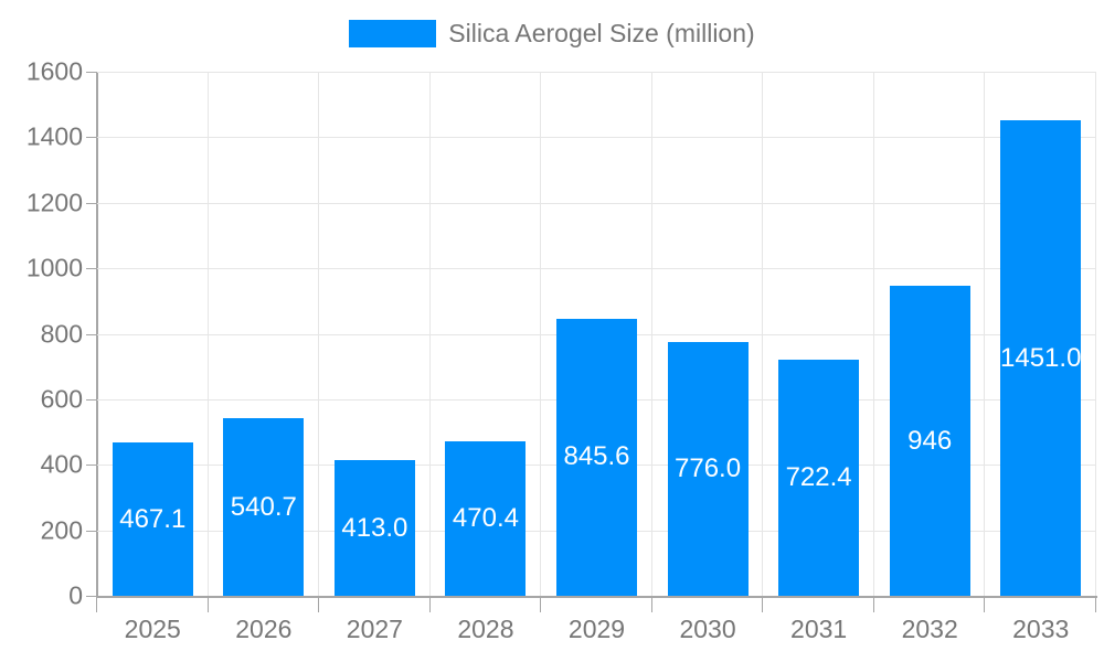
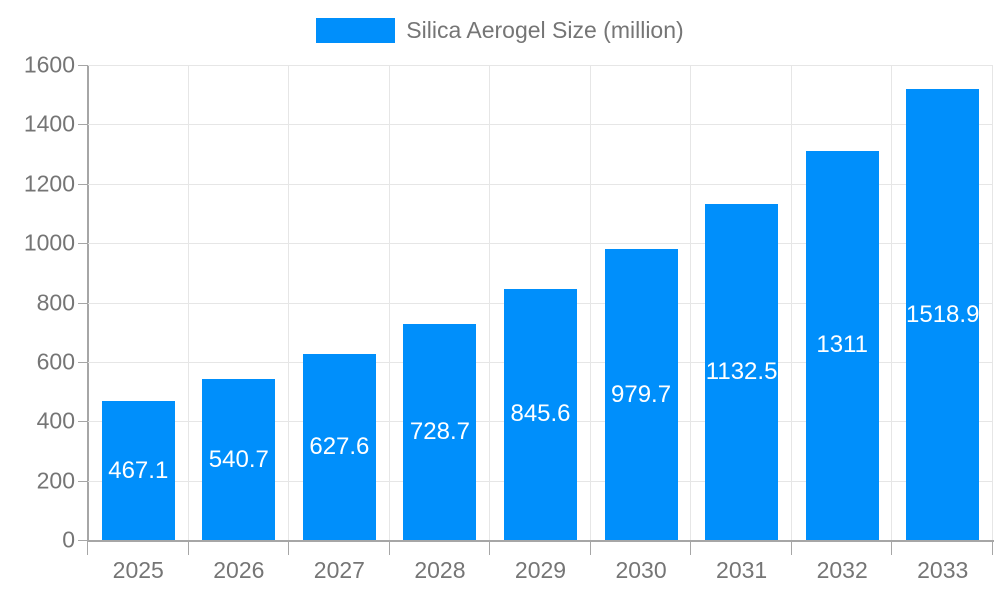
2027: 413.0 -> 627.6
2028: 470.4 -> 728.7
2030: 776.0 -> 979.7
2031: 722.4 -> 1132.5
2032: 946 -> 1311
2033: 1451.0 -> 1518.9
